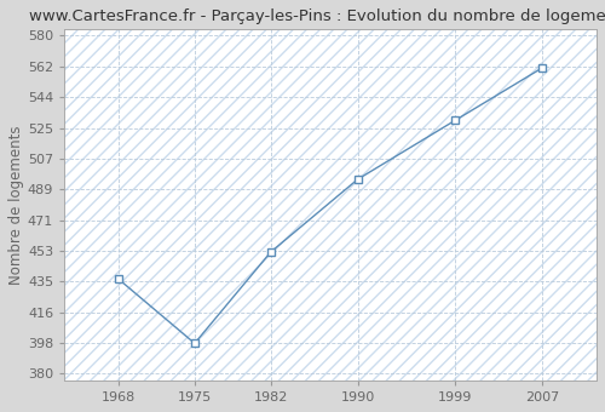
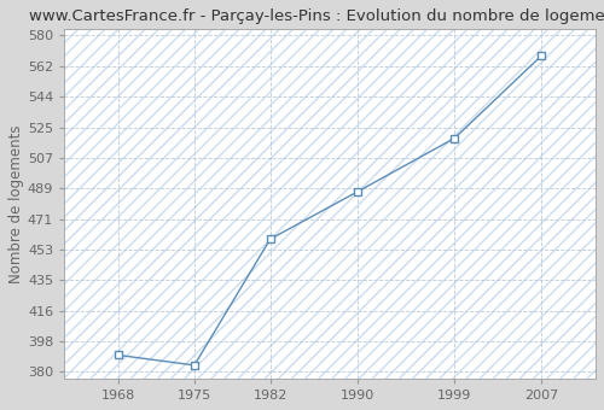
1968: 436 -> 390
1975: 398 -> 384
1982: 452 -> 459
1990: 495 -> 487
1999: 530 -> 519
2007: 561 -> 568
